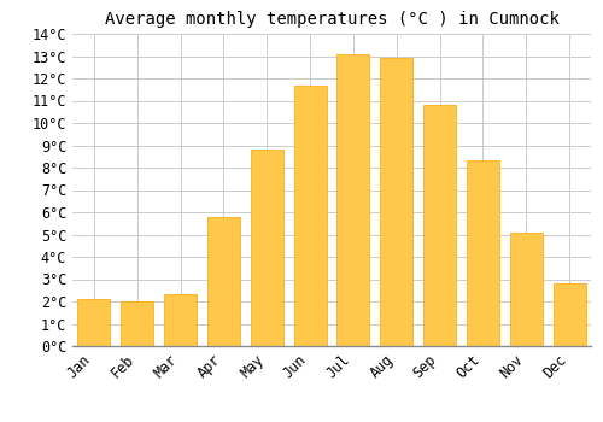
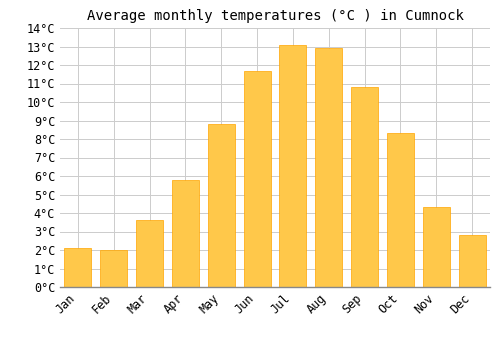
Mar: 2.3°C -> 3.6°C
Nov: 5.1°C -> 4.3°C
